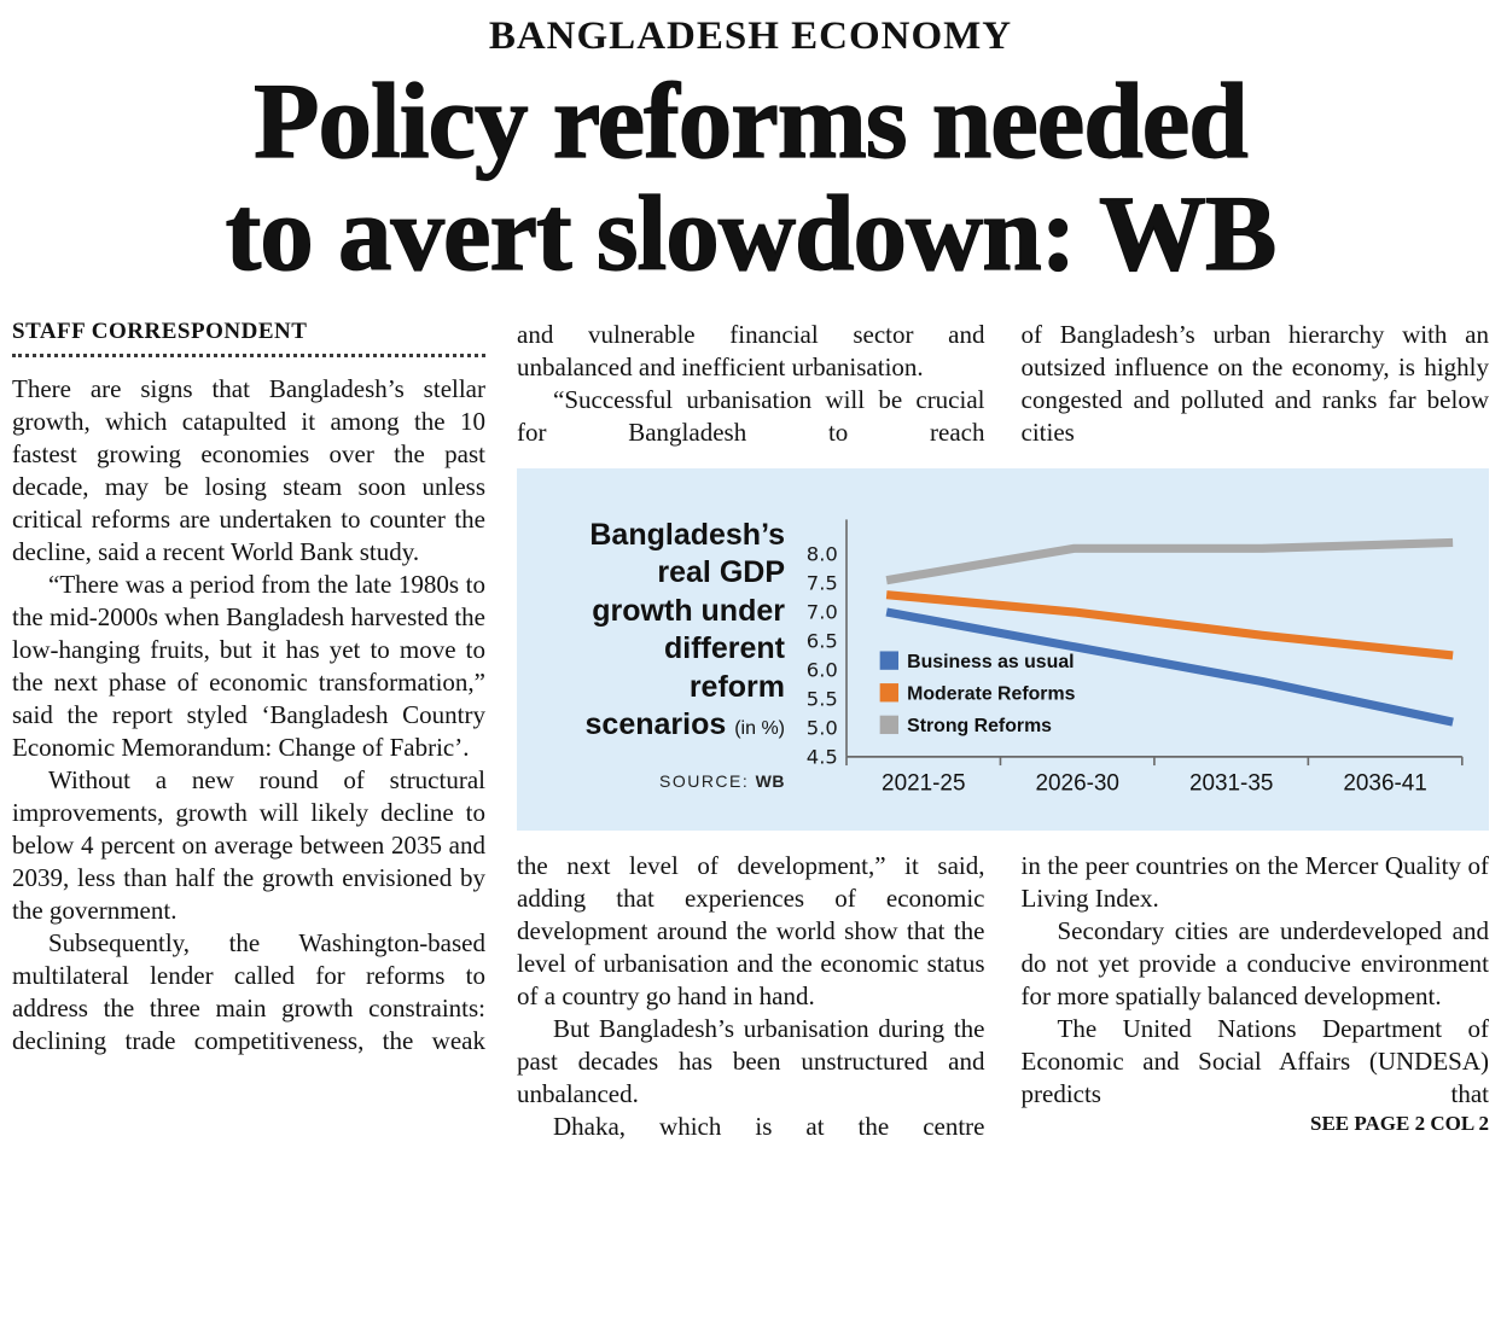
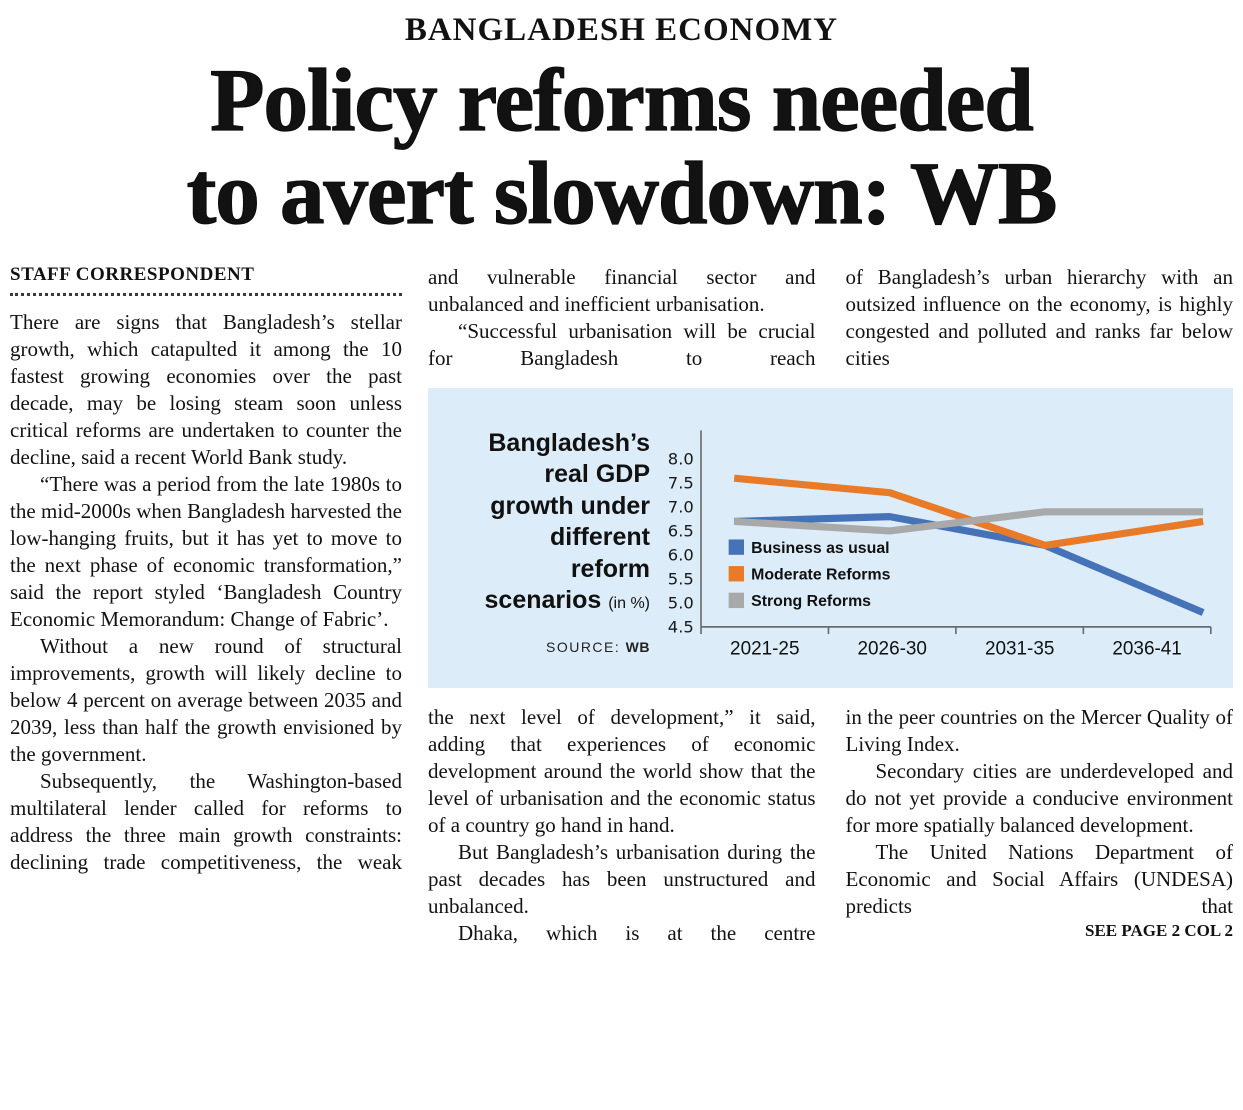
Business as usual/2021-25: 7.0 -> 6.7
Moderate Reforms/2021-25: 7.3 -> 7.6
Strong Reforms/2021-25: 7.5 -> 6.7
Business as usual/2026-30: 6.4 -> 6.8
Moderate Reforms/2026-30: 7.0 -> 7.3
Strong Reforms/2026-30: 8.1 -> 6.5
Business as usual/2031-35: 5.8 -> 6.2
Moderate Reforms/2031-35: 6.6 -> 6.2
Strong Reforms/2031-35: 8.1 -> 6.9
Business as usual/2036-41: 5.1 -> 4.8
Moderate Reforms/2036-41: 6.2 -> 6.7
Strong Reforms/2036-41: 8.2 -> 6.9
